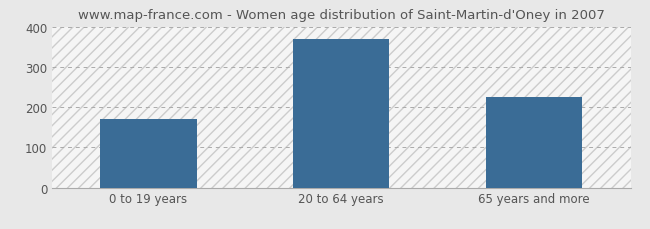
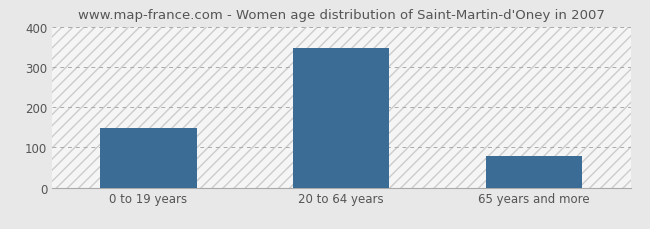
0 to 19 years: 170 -> 147
20 to 64 years: 370 -> 348
65 years and more: 225 -> 78
